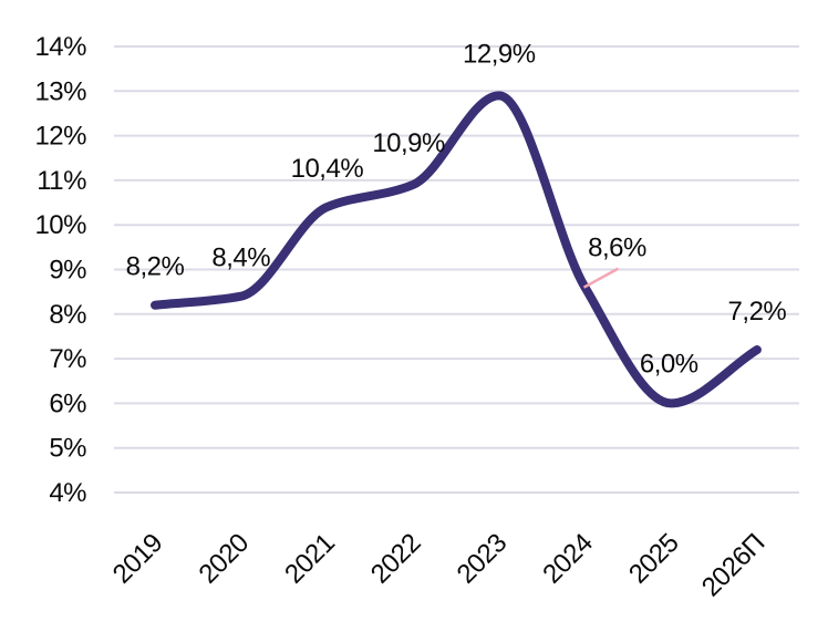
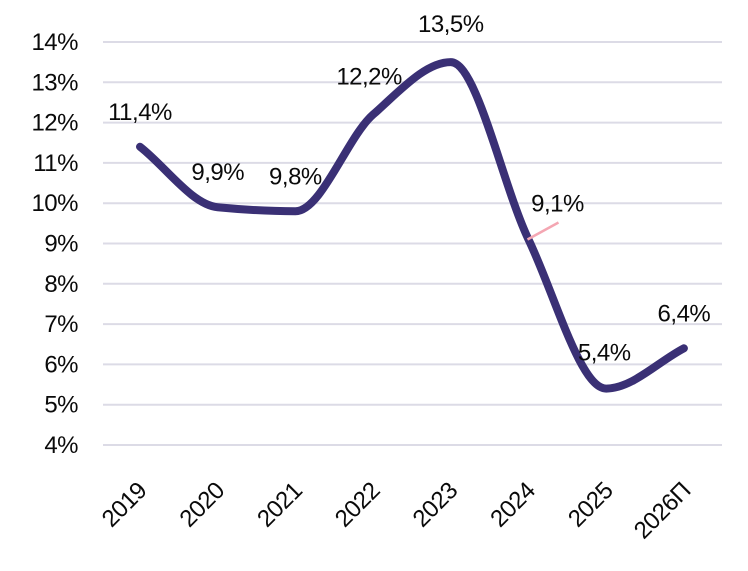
2019: 8,2% -> 11,4%
2020: 8,4% -> 9,9%
2021: 10,4% -> 9,8%
2022: 10,9% -> 12,2%
2023: 12,9% -> 13,5%
2024: 8,6% -> 9,1%
2025: 6,0% -> 5,4%
2026П: 7,2% -> 6,4%
